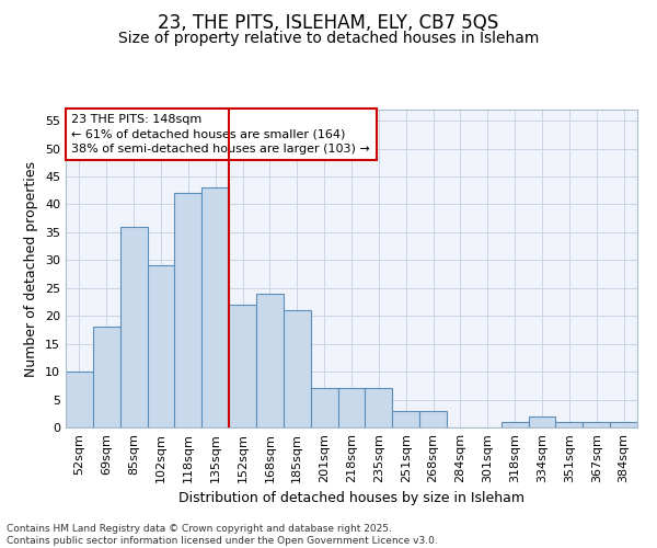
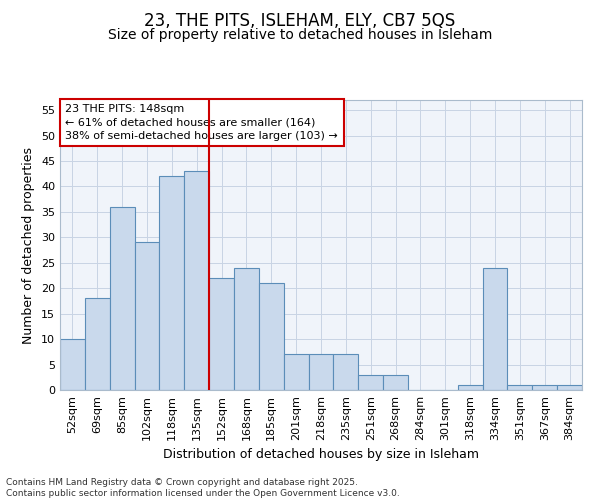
334sqm: 2 -> 24
